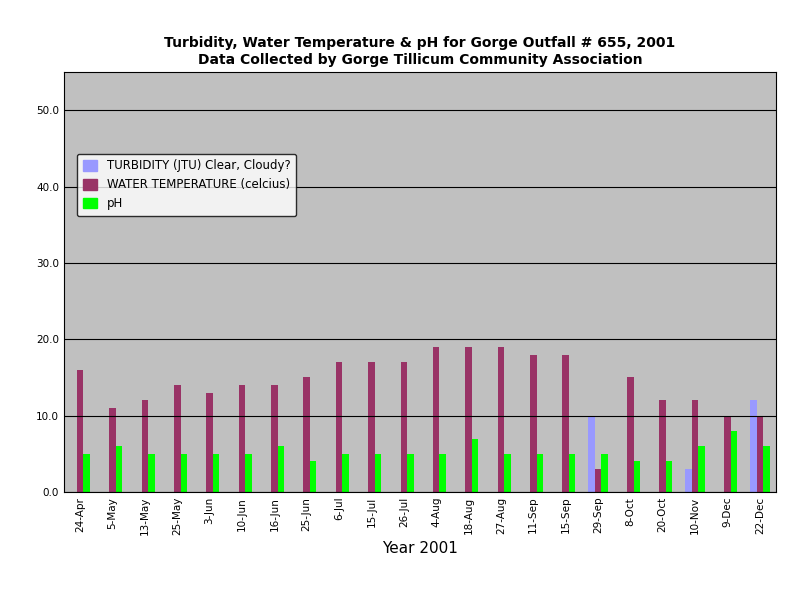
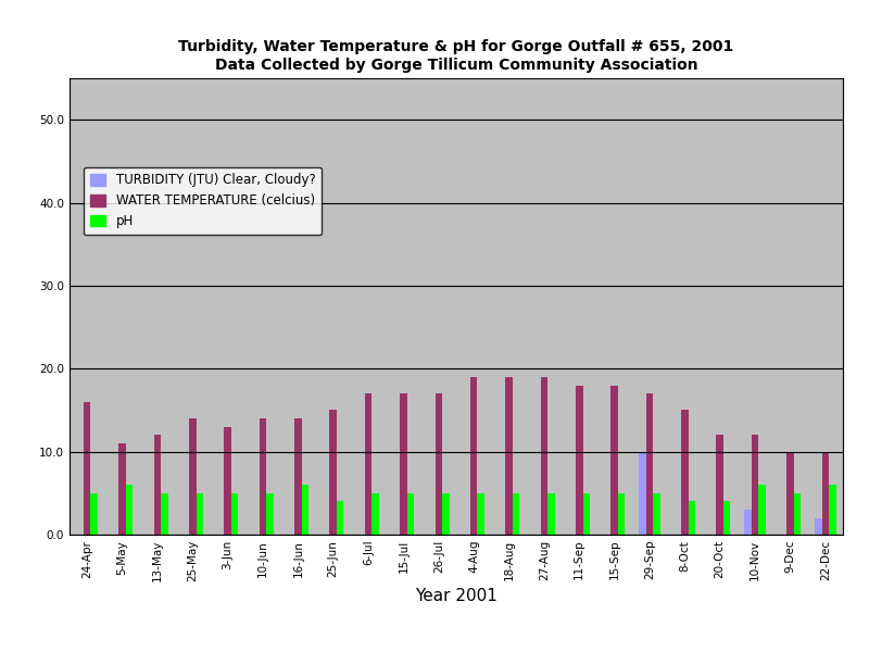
pH/18-Aug: 7 -> 5
WATER TEMPERATURE (celcius)/29-Sep: 3 -> 17
pH/9-Dec: 8 -> 5
TURBIDITY (JTU) Clear, Cloudy?/22-Dec: 12 -> 2
